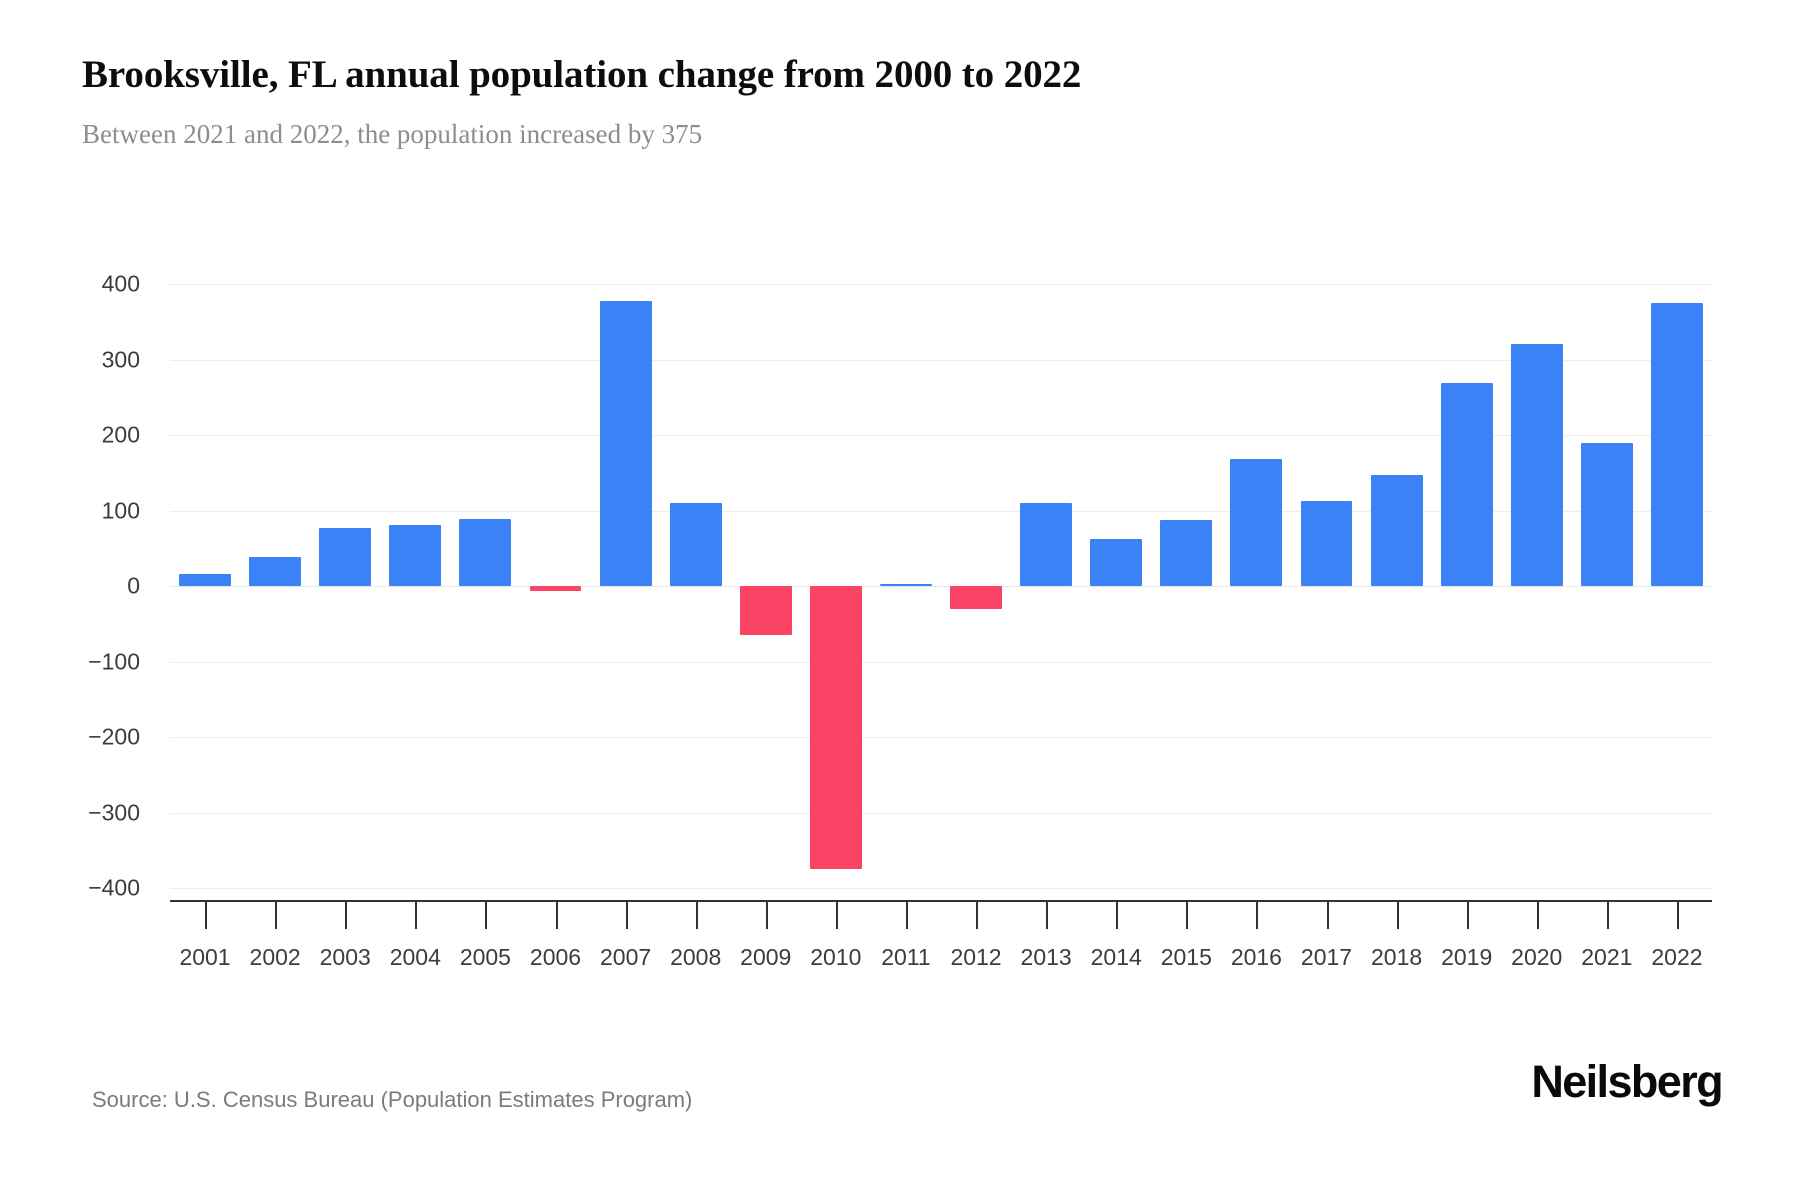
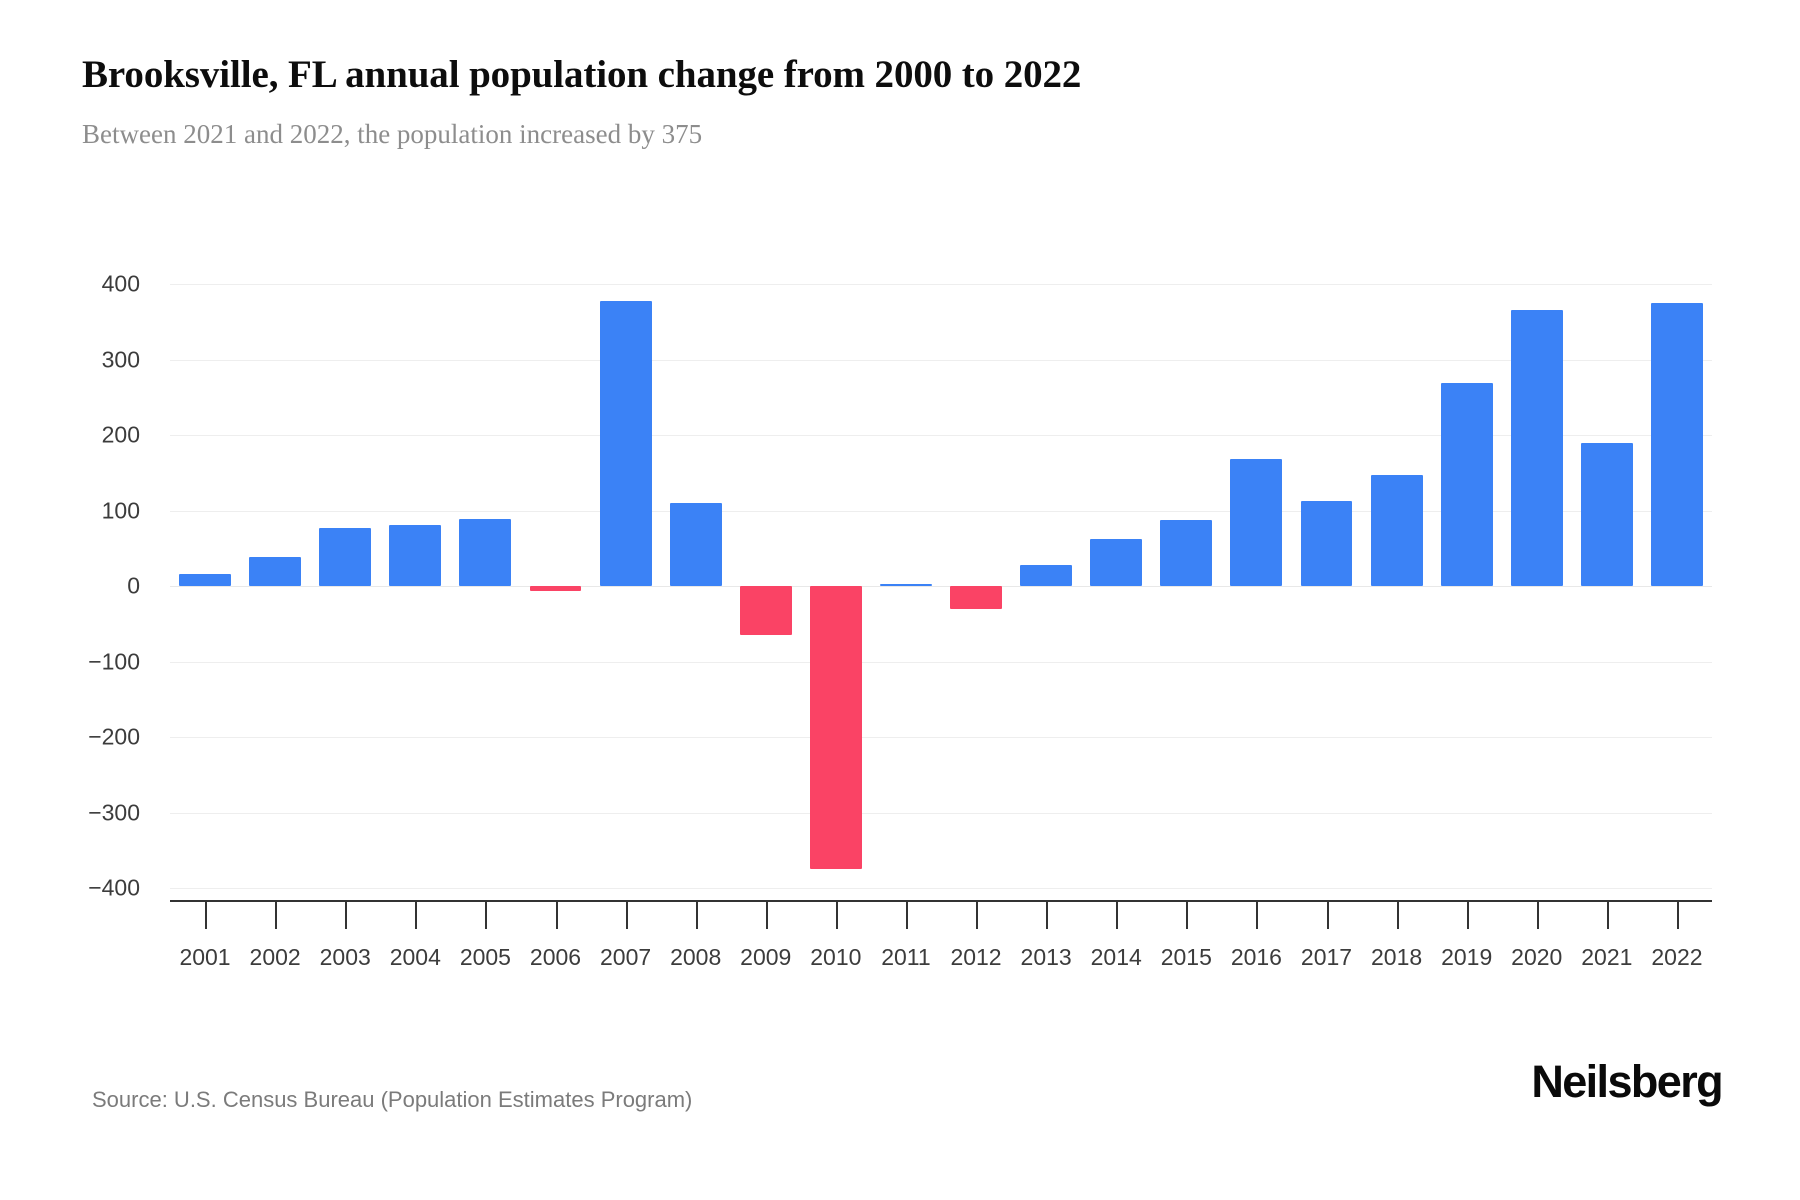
2013: 110 -> 30
2020: 320 -> 370
